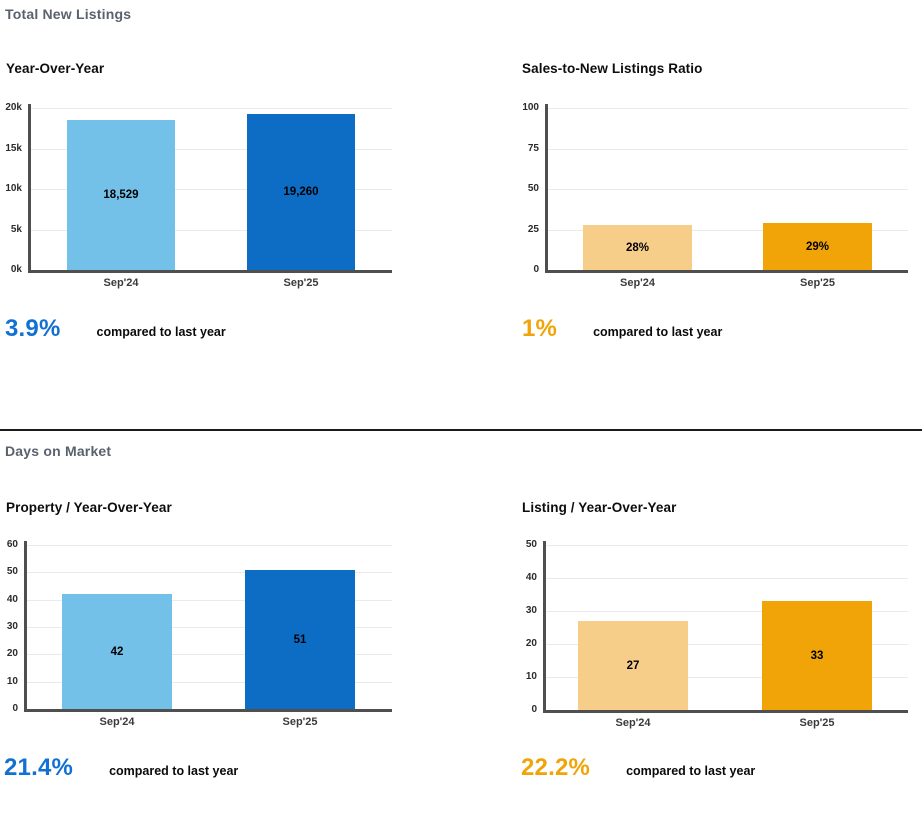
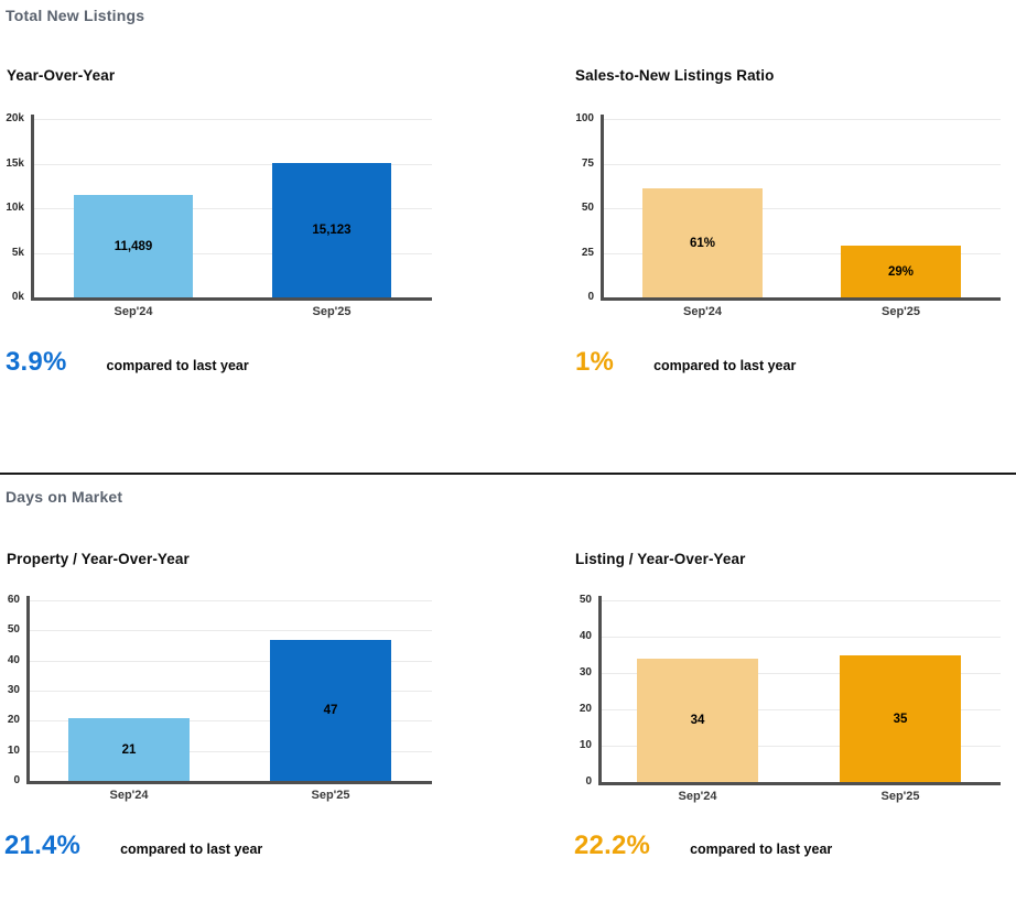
Year-Over-Year/Sep'24: 18,529 -> 11,489
Year-Over-Year/Sep'25: 19,260 -> 15,123
Sales-to-New Listings Ratio/Sep'24: 28% -> 61%
Property / Year-Over-Year/Sep'24: 42 -> 21
Property / Year-Over-Year/Sep'25: 51 -> 47
Listing / Year-Over-Year/Sep'24: 27 -> 34
Listing / Year-Over-Year/Sep'25: 33 -> 35
